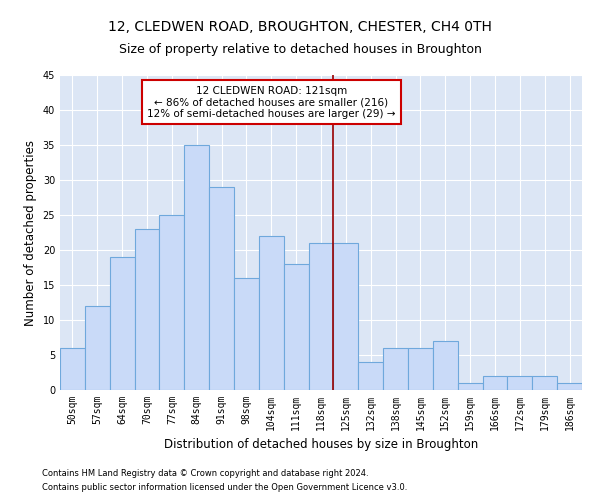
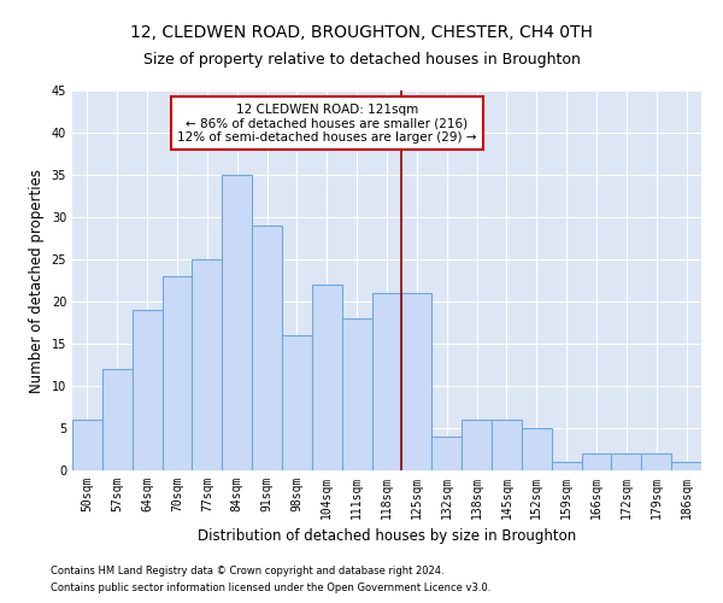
152sqm: 7 -> 5
